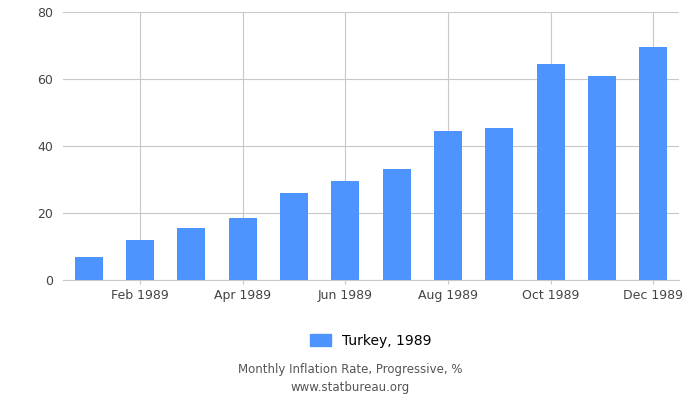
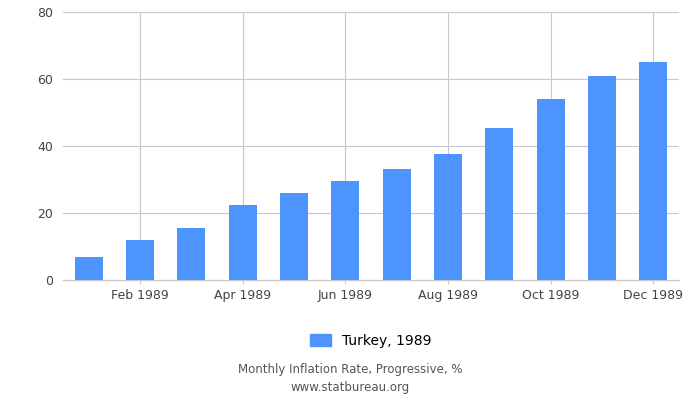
Apr 1989: 18.5 -> 22.5
Aug 1989: 44.5 -> 37.5
Oct 1989: 64.5 -> 54.0
Dec 1989: 69.5 -> 65.0
